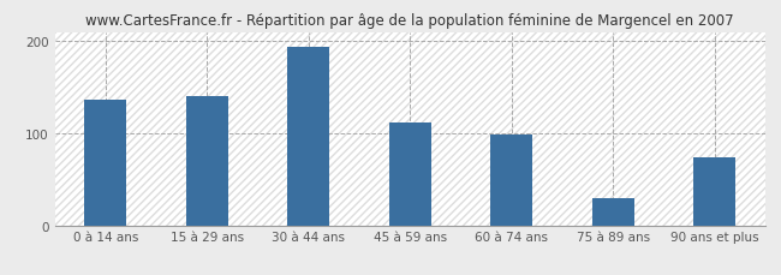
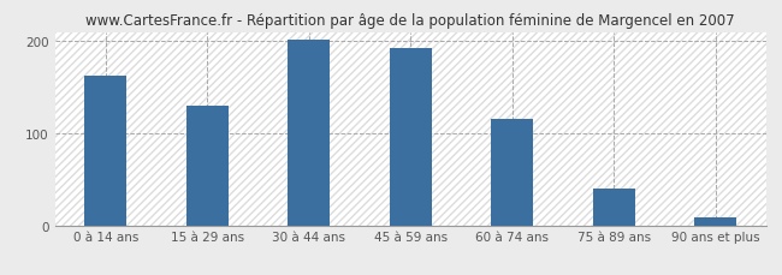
0 à 14 ans: 136 -> 163
15 à 29 ans: 140 -> 130
30 à 44 ans: 194 -> 202
45 à 59 ans: 112 -> 193
60 à 74 ans: 98 -> 115
75 à 89 ans: 30 -> 40
90 ans et plus: 74 -> 9
